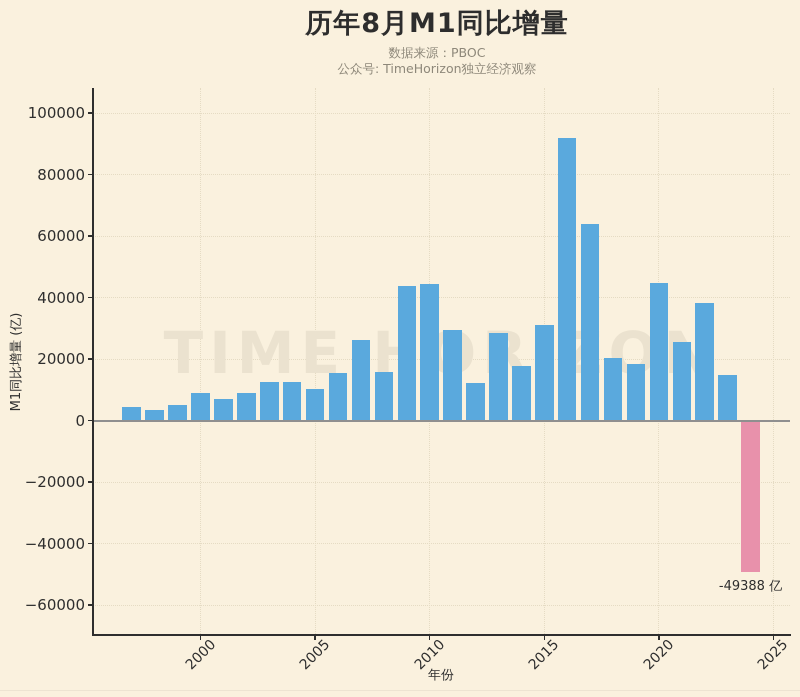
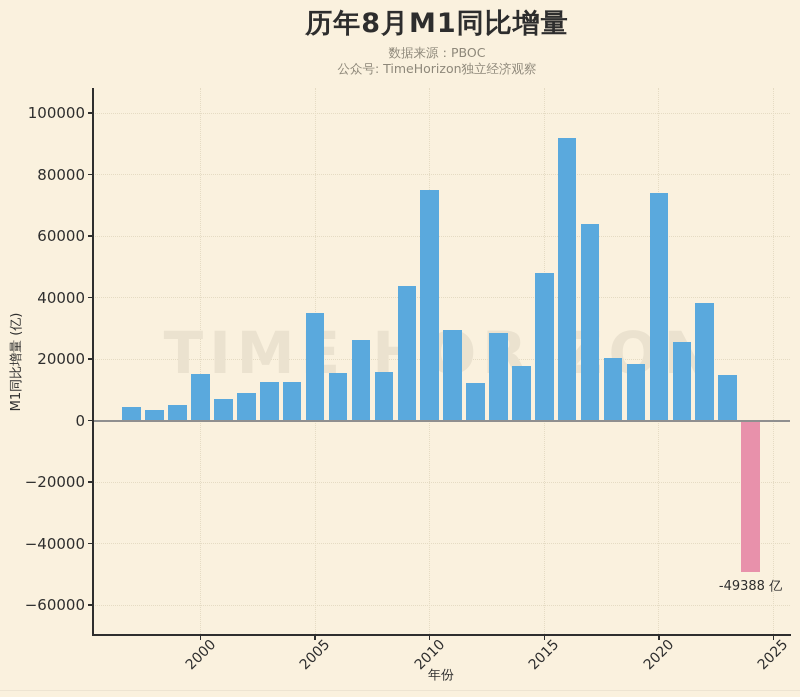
2000: 9000 -> 15000
2005: 10000 -> 35000
2010: 44000 -> 75000
2015: 31000 -> 48000
2020: 45000 -> 74000
